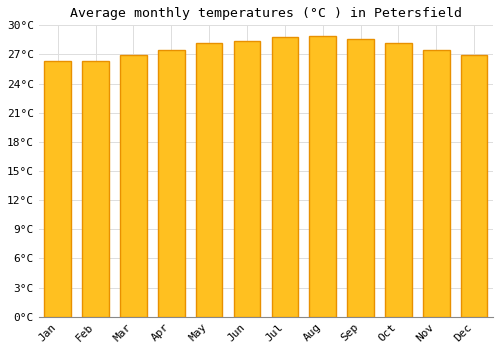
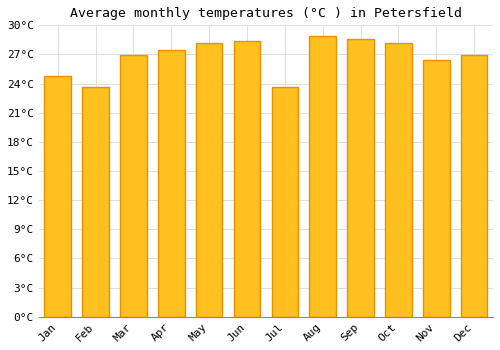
Jan: 26.3°C -> 24.8°C
Feb: 26.3°C -> 23.6°C
Jul: 28.8°C -> 23.6°C
Nov: 27.5°C -> 26.4°C
